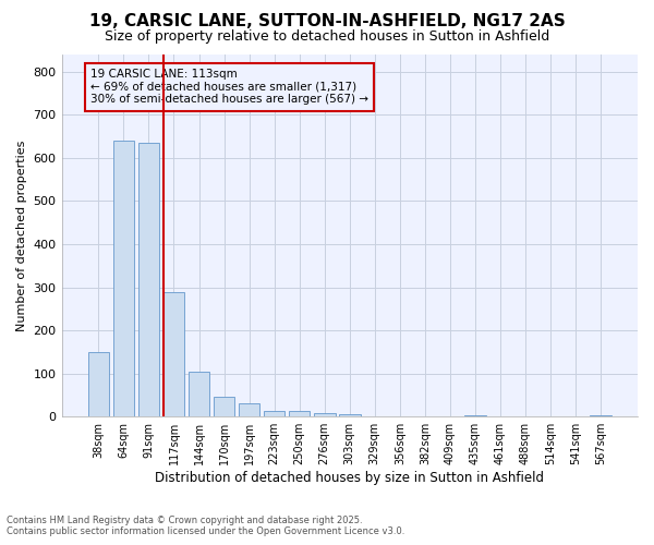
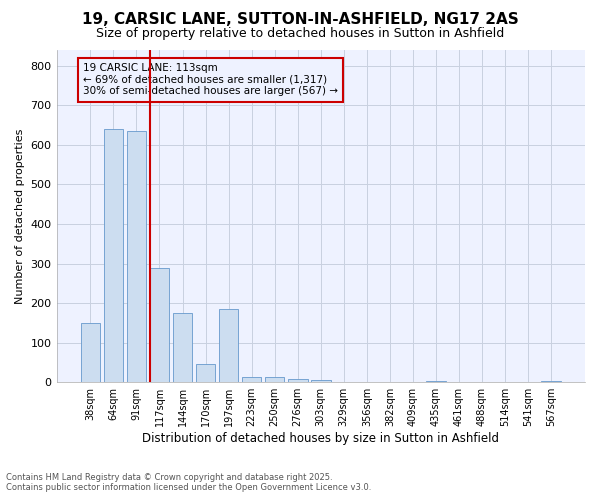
144sqm: 103 -> 175
197sqm: 32 -> 185
